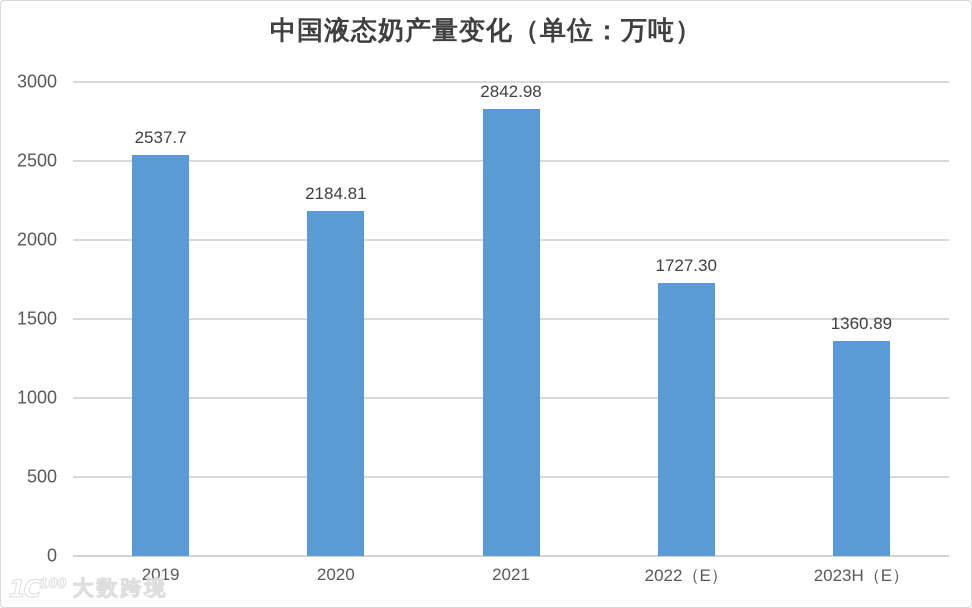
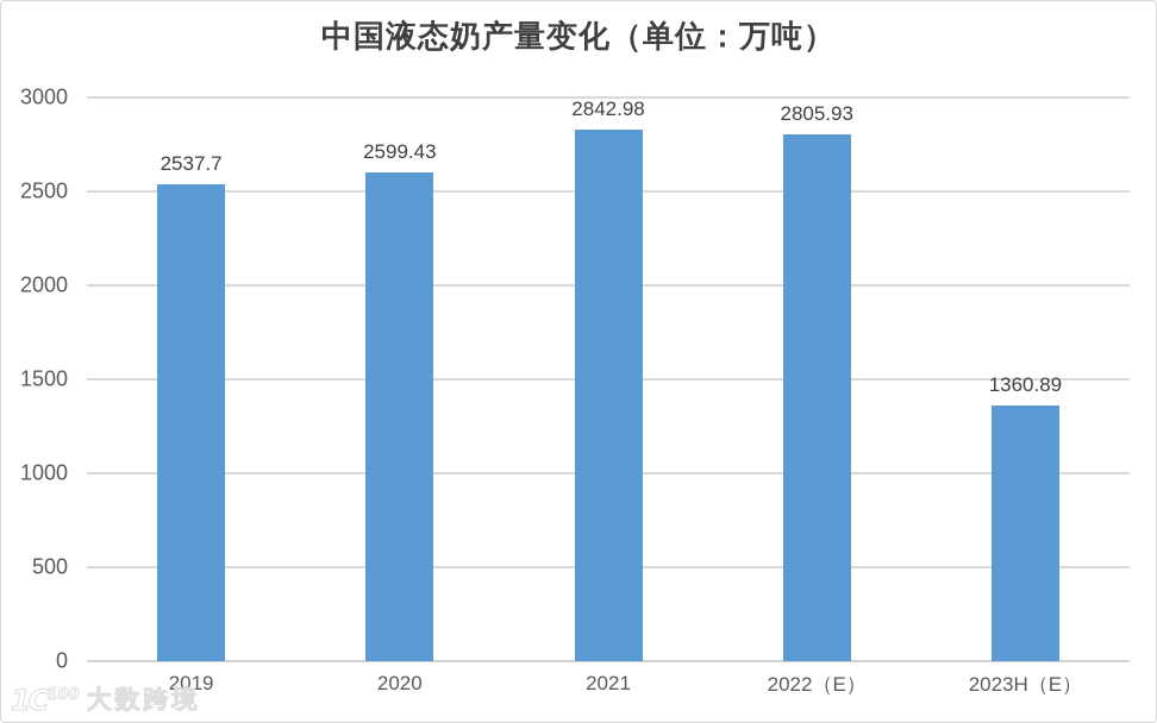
2020: 2184.81 -> 2599.43
2022（E）: 1727.30 -> 2805.93
